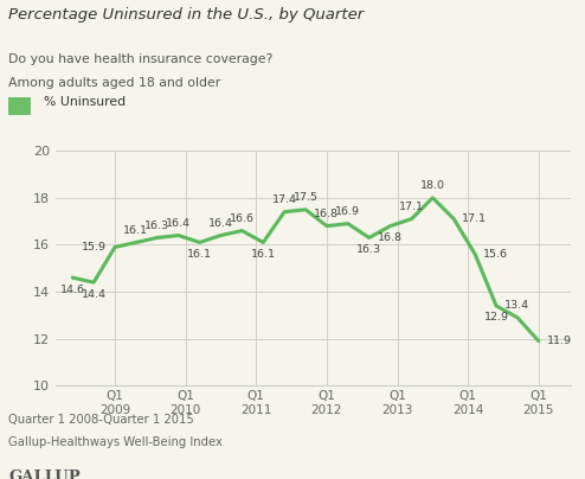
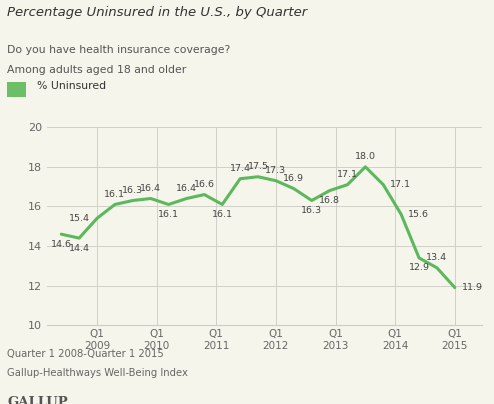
Q1 2009: 15.9 -> 15.4
Q1 2012: 16.8 -> 17.3
